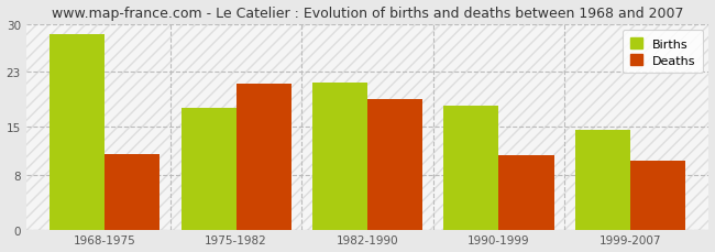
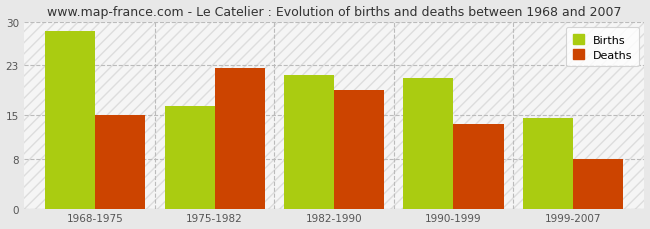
Deaths/1968-1975: 11.0 -> 15.0
Births/1975-1982: 17.8 -> 16.5
Deaths/1975-1982: 21.2 -> 22.5
Births/1990-1999: 18.0 -> 21.0
Deaths/1990-1999: 10.8 -> 13.5
Deaths/1999-2007: 10.0 -> 8.0
